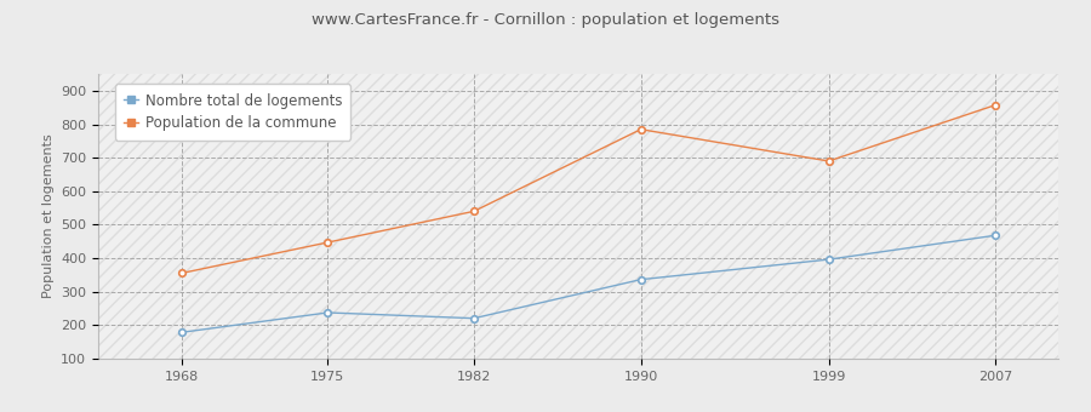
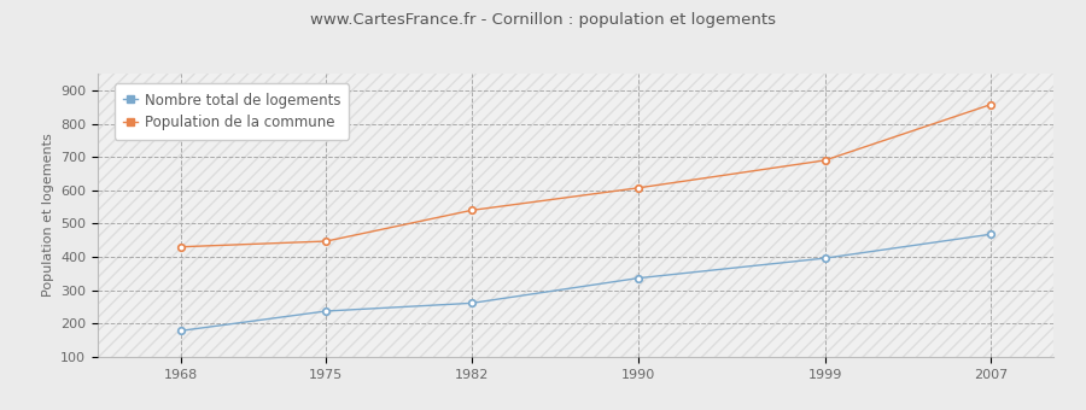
Population de la commune/1968: 355 -> 430
Nombre total de logements/1982: 220 -> 261
Population de la commune/1990: 785 -> 607
